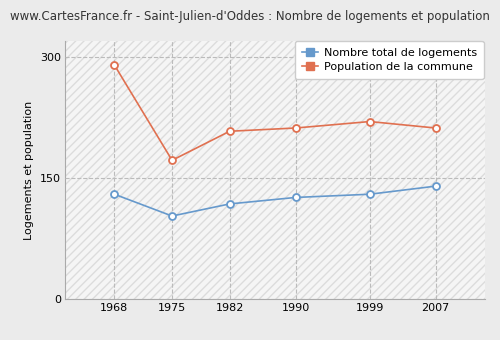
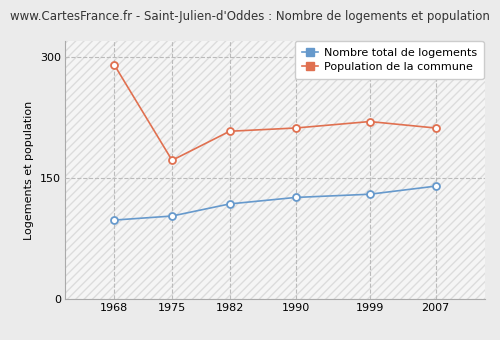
Nombre total de logements/1968: 130 -> 98
